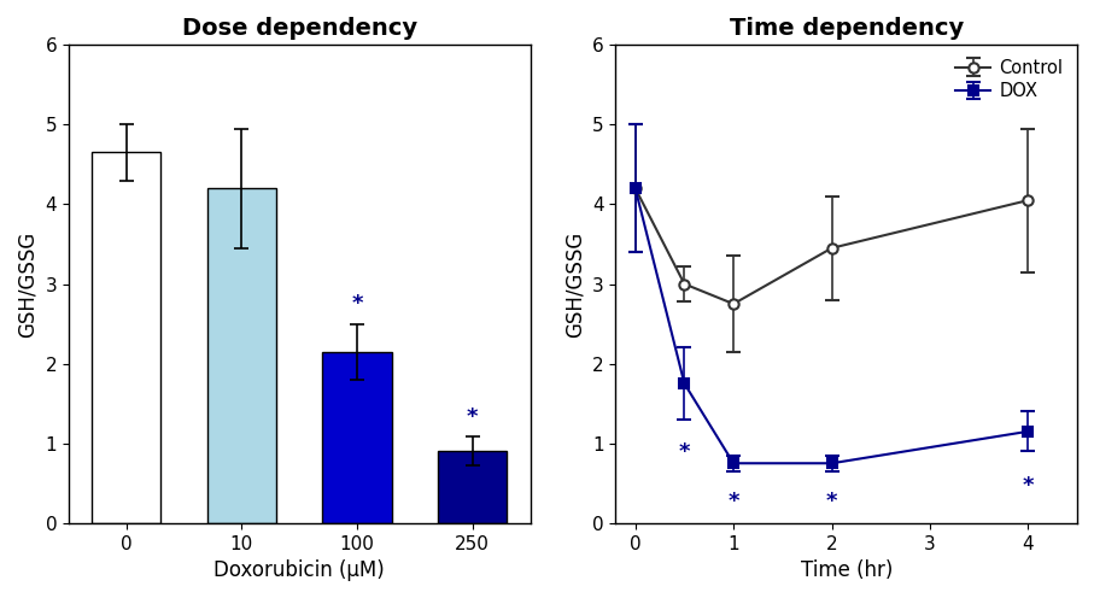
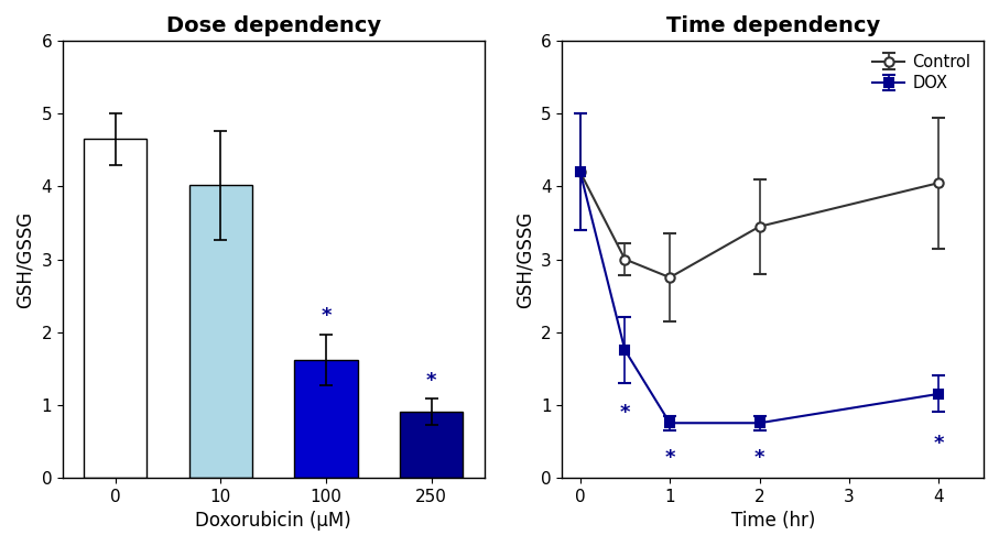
Dose dependency/10: 4.20 -> 4.02
Dose dependency/100: 2.15 -> 1.62
